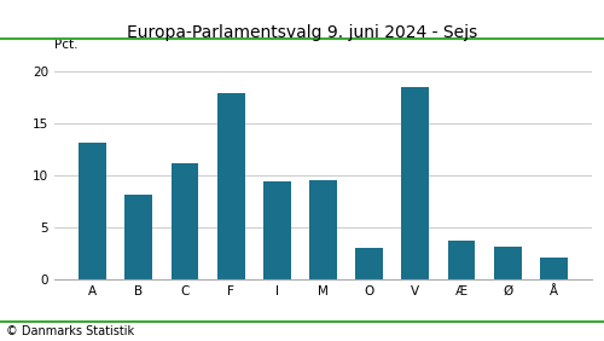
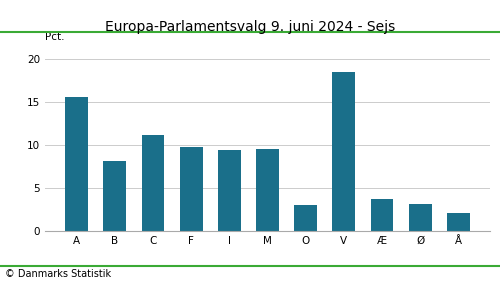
A: 13.2 -> 15.6
F: 17.9 -> 9.8
